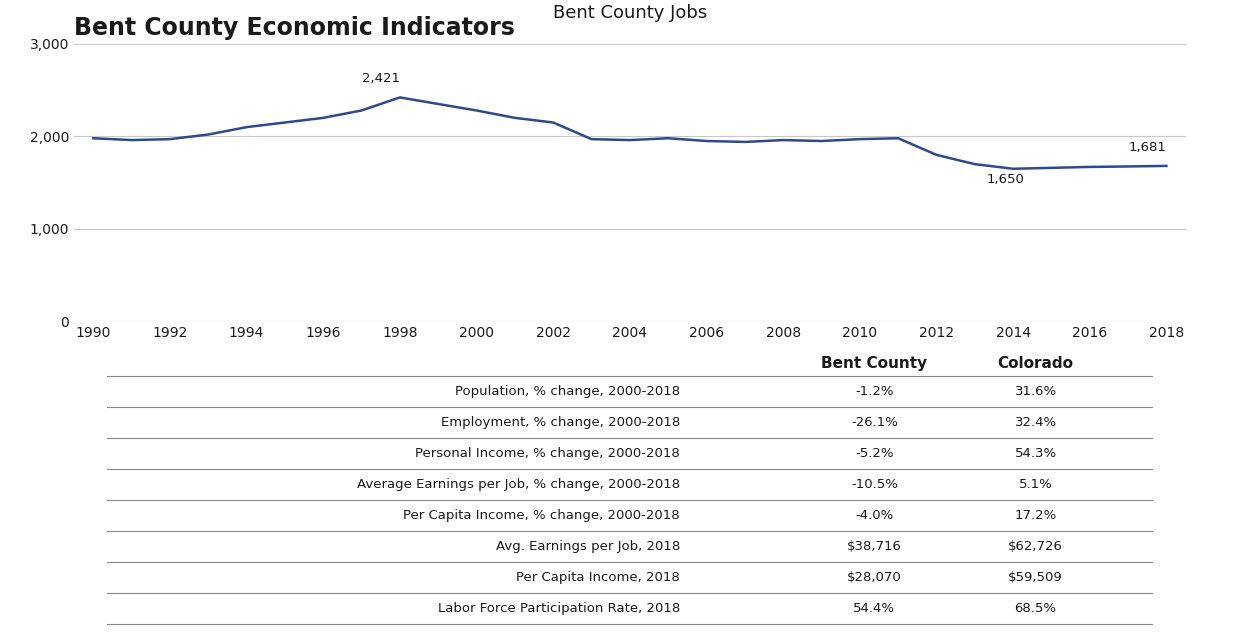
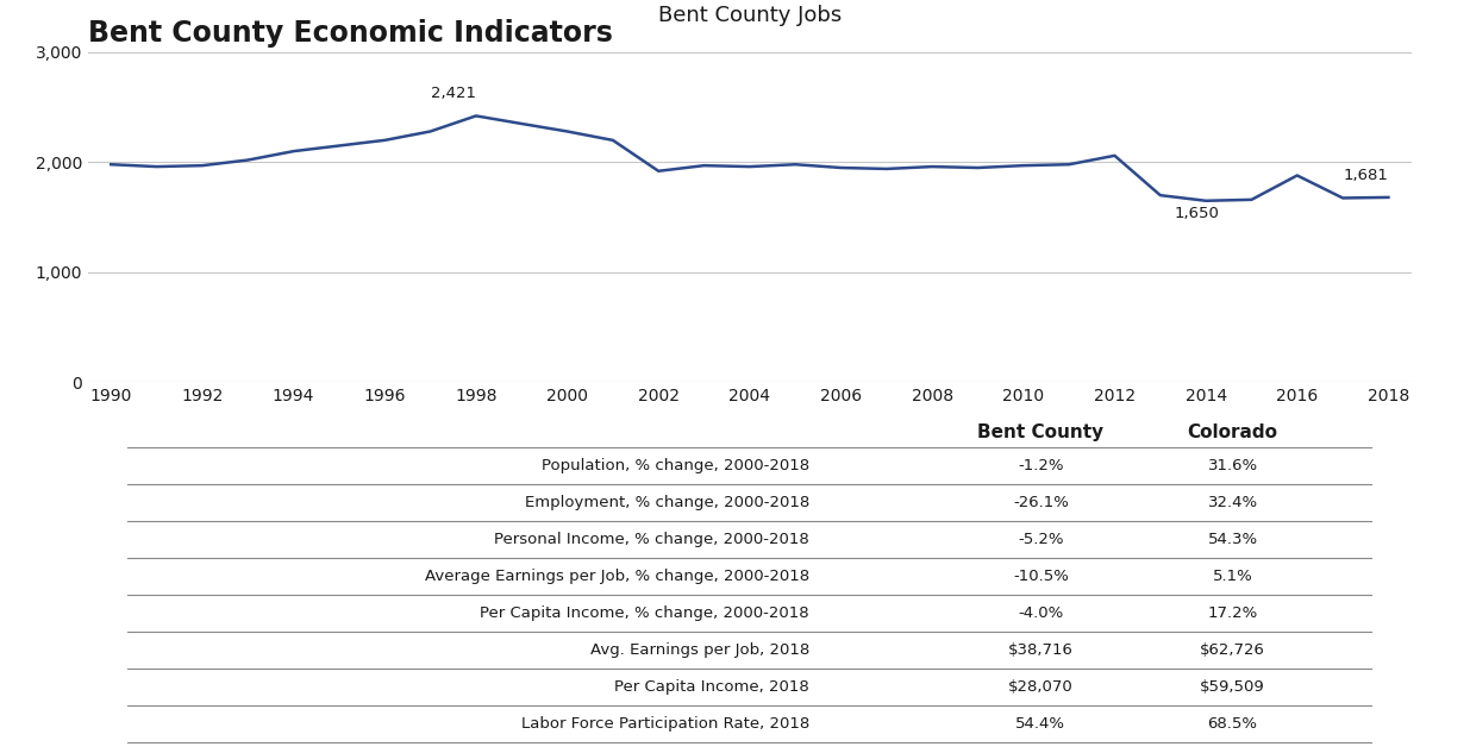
2002: 2,150 -> 1,920
2012: 1,800 -> 2,060
2016: 1,670 -> 1,880
